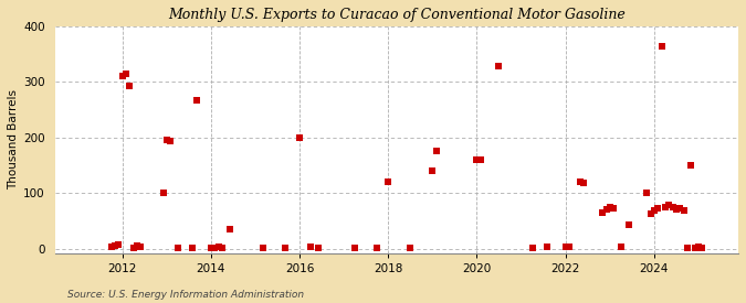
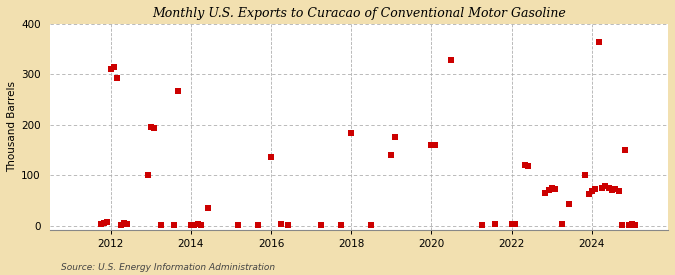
2016: 200 -> 136
2018: 120 -> 184
